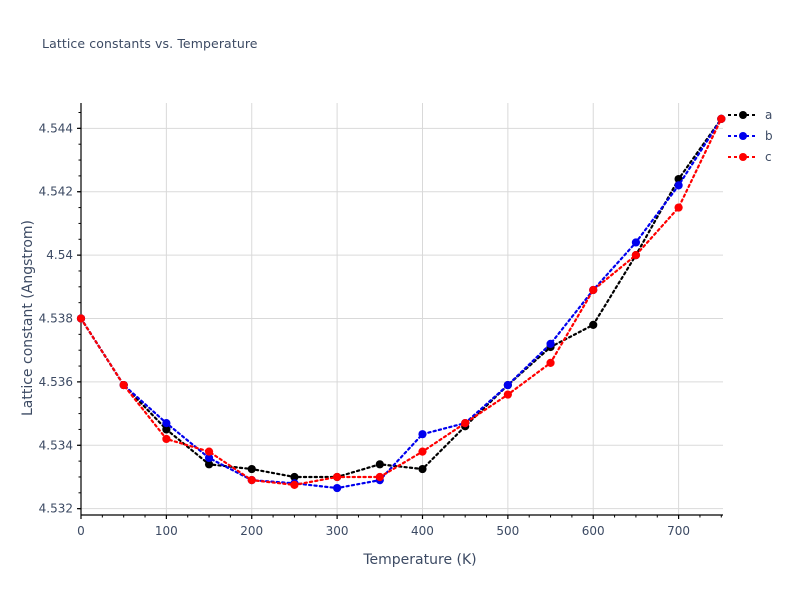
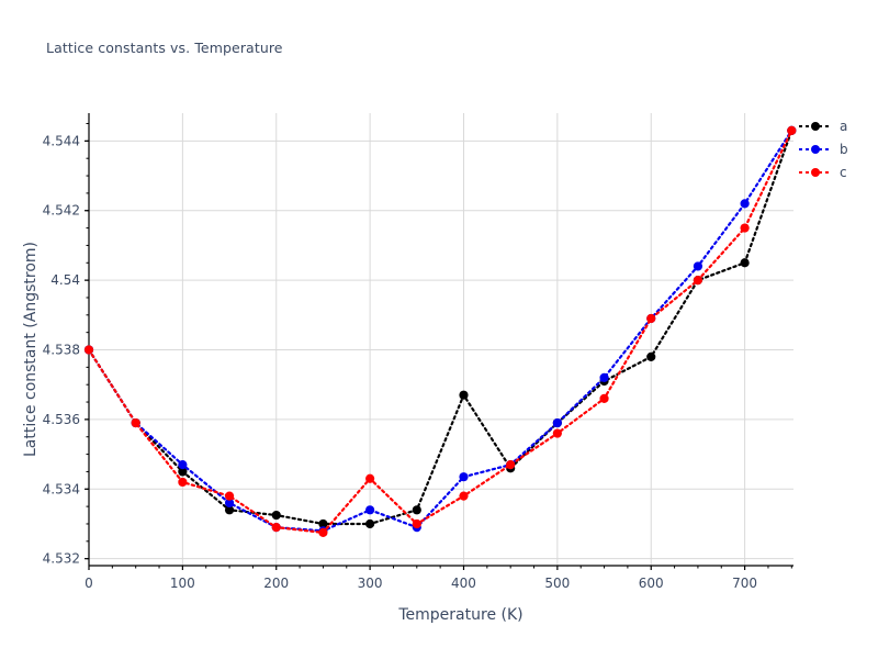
b/300: 4.5327 -> 4.5334
c/300: 4.5330 -> 4.5343
a/400: 4.5332 -> 4.5367
a/700: 4.5424 -> 4.5405
